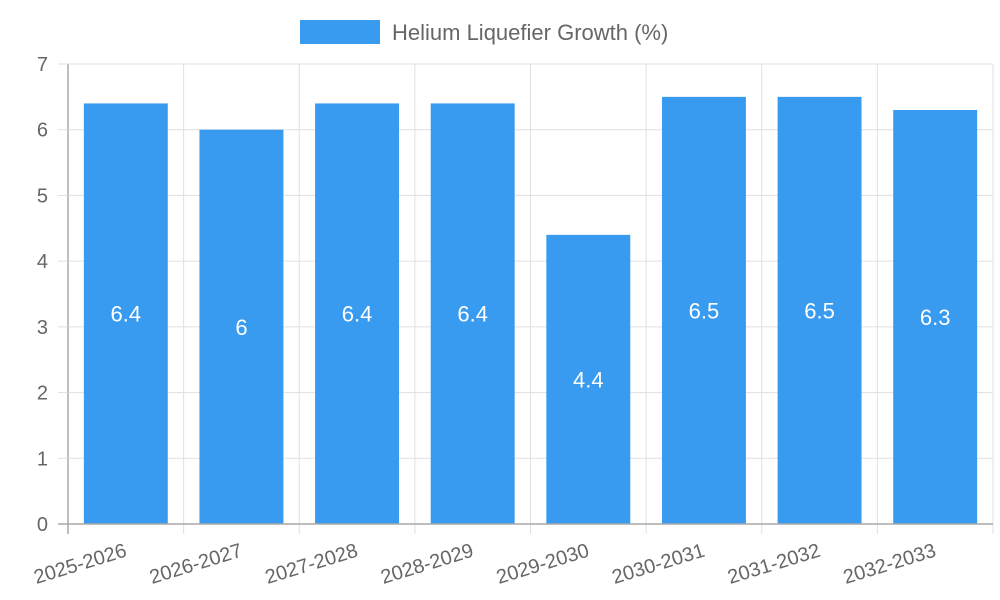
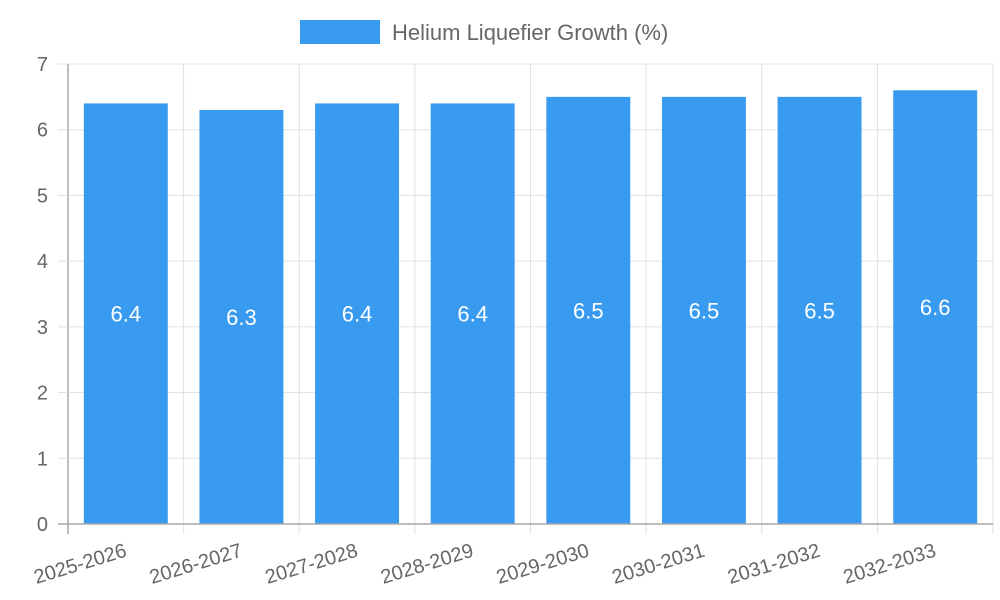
2026-2027: 6 -> 6.3
2029-2030: 4.4 -> 6.5
2032-2033: 6.3 -> 6.6
